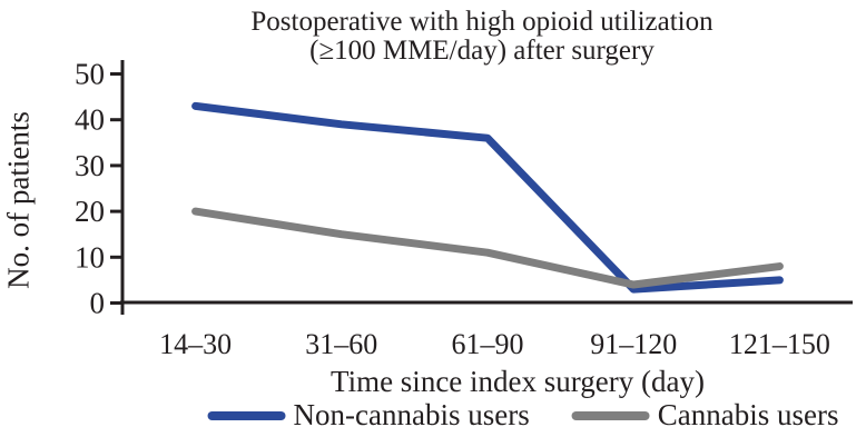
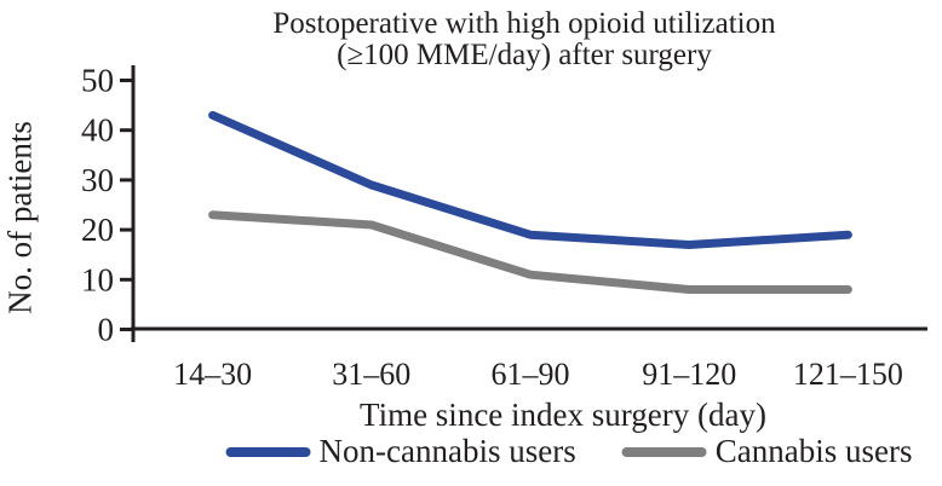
Cannabis users/14–30: 20 -> 23
Non-cannabis users/31–60: 39 -> 29
Cannabis users/31–60: 15 -> 21
Non-cannabis users/61–90: 36 -> 19
Non-cannabis users/91–120: 3 -> 17
Cannabis users/91–120: 4 -> 8
Non-cannabis users/121–150: 5 -> 19
